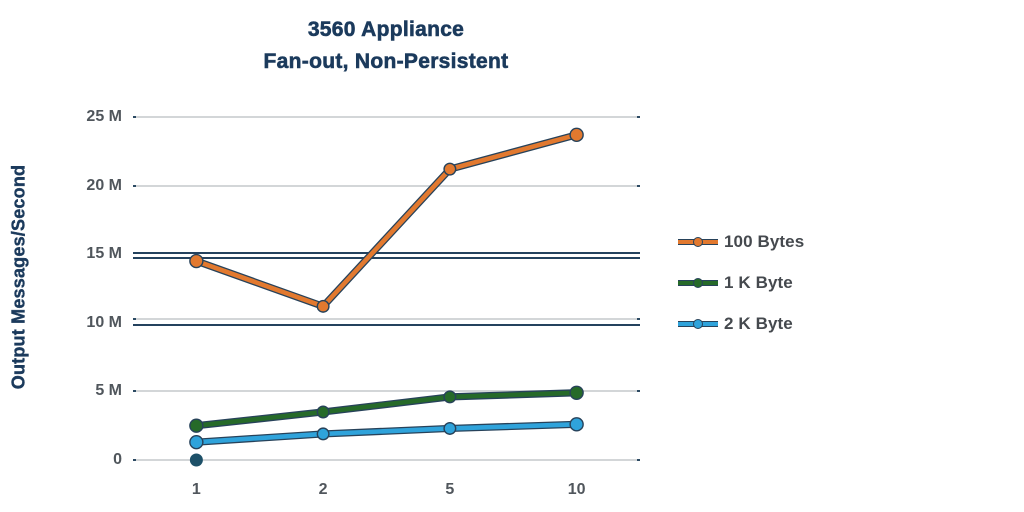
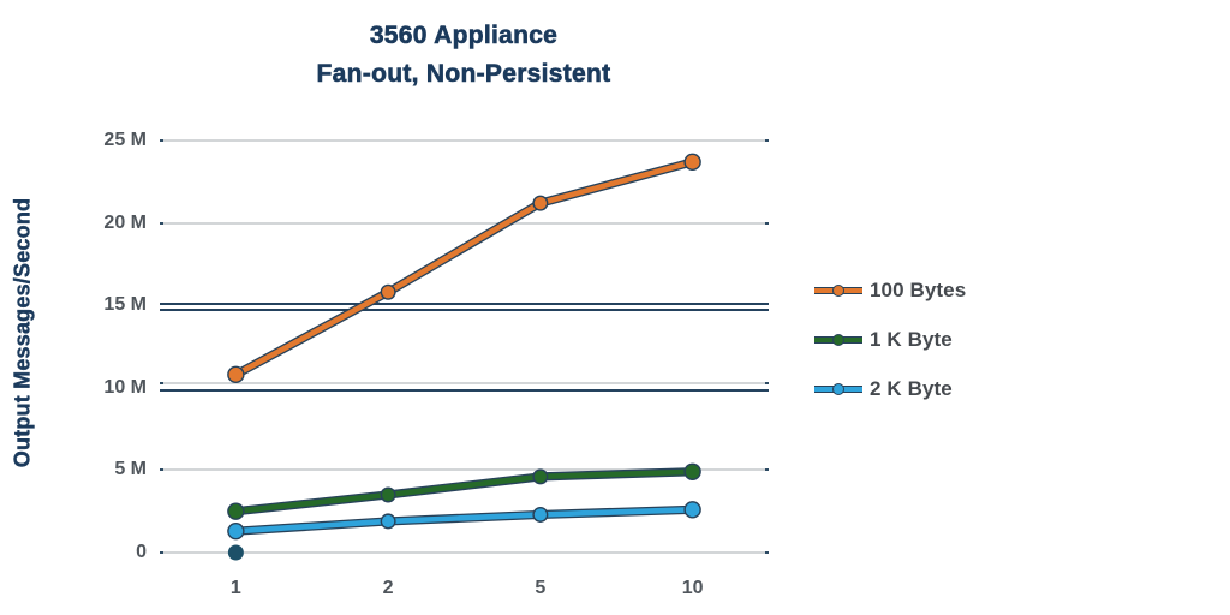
100 Bytes/1: 14.5M -> 10.8M
100 Bytes/2: 11.2M -> 15.8M
